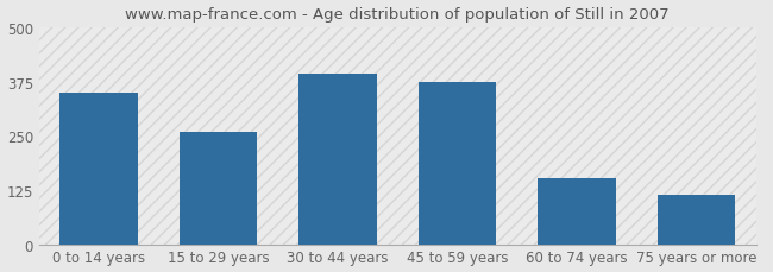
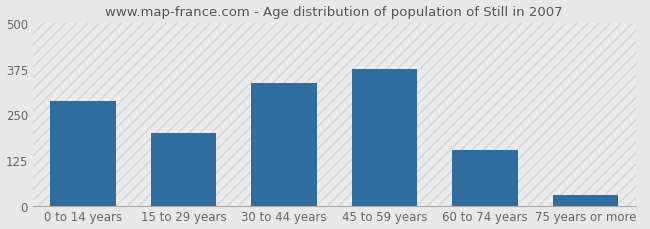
0 to 14 years: 348 -> 285
15 to 29 years: 258 -> 200
30 to 44 years: 392 -> 335
75 years or more: 113 -> 30
